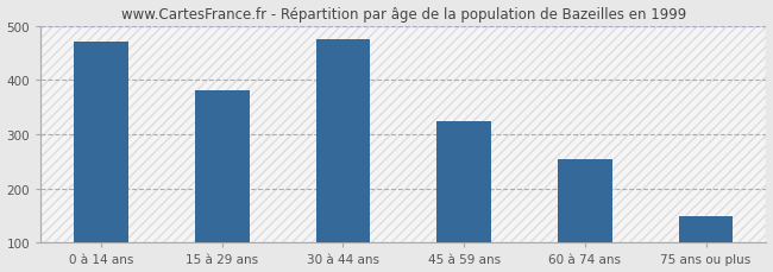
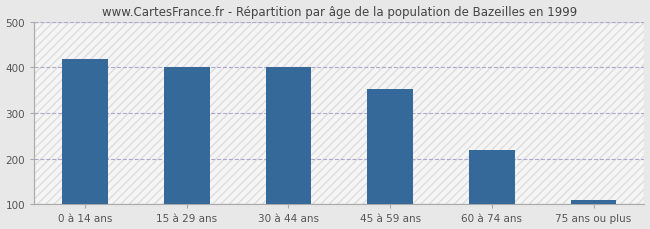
0 à 14 ans: 470 -> 418
15 à 29 ans: 380 -> 401
30 à 44 ans: 475 -> 400
45 à 59 ans: 325 -> 352
60 à 74 ans: 255 -> 219
75 ans ou plus: 150 -> 110
